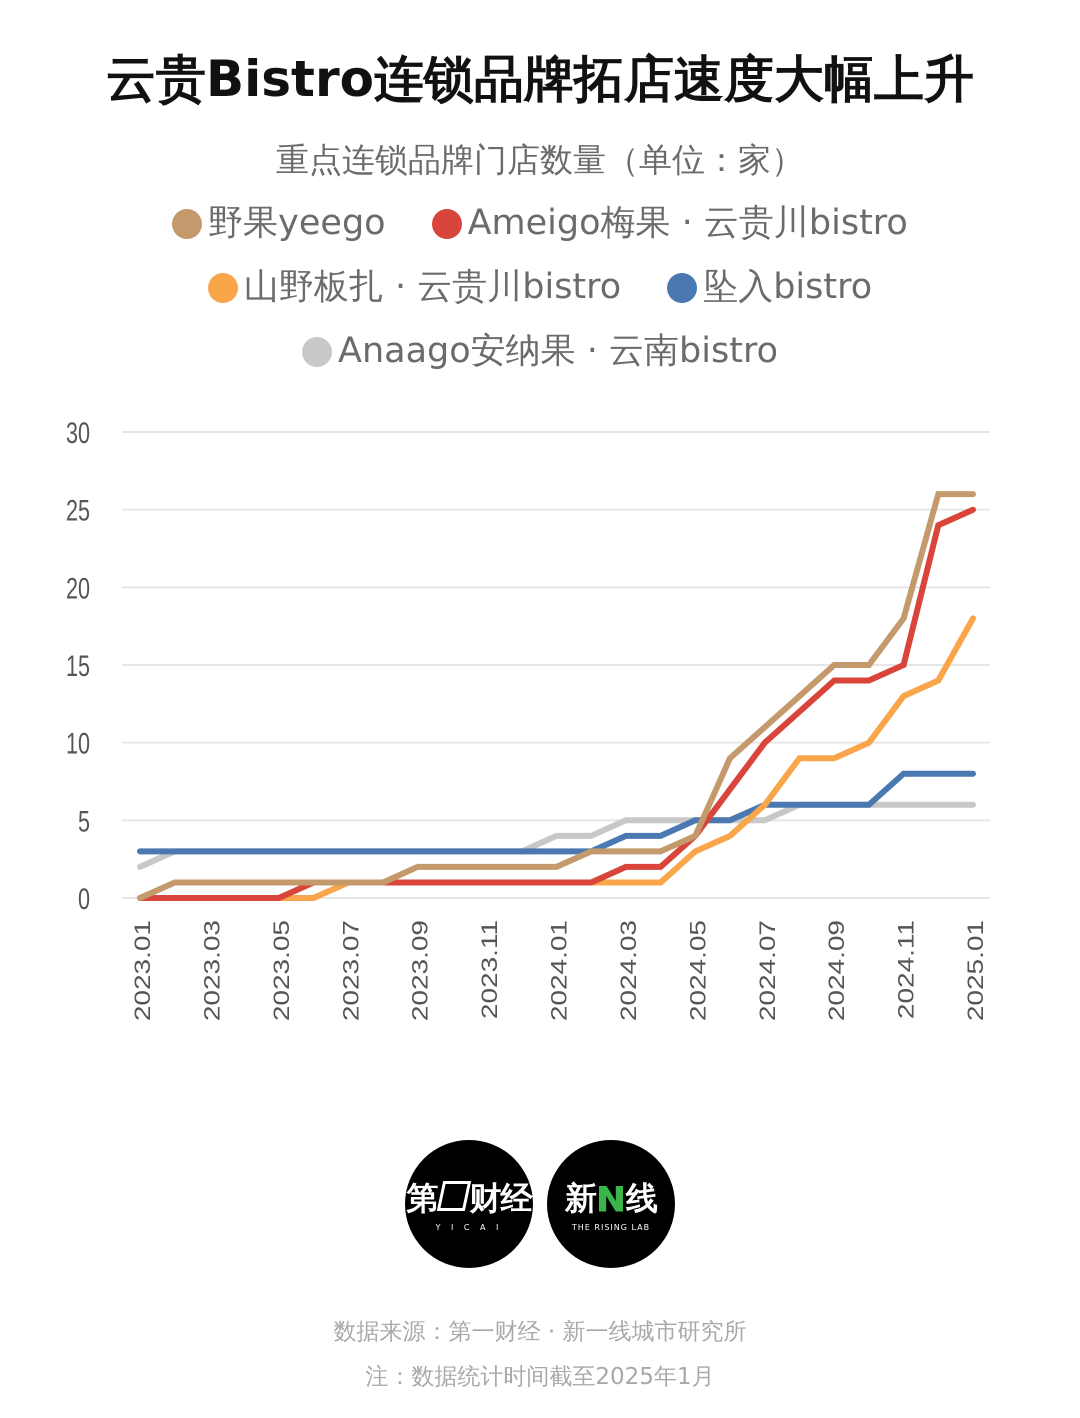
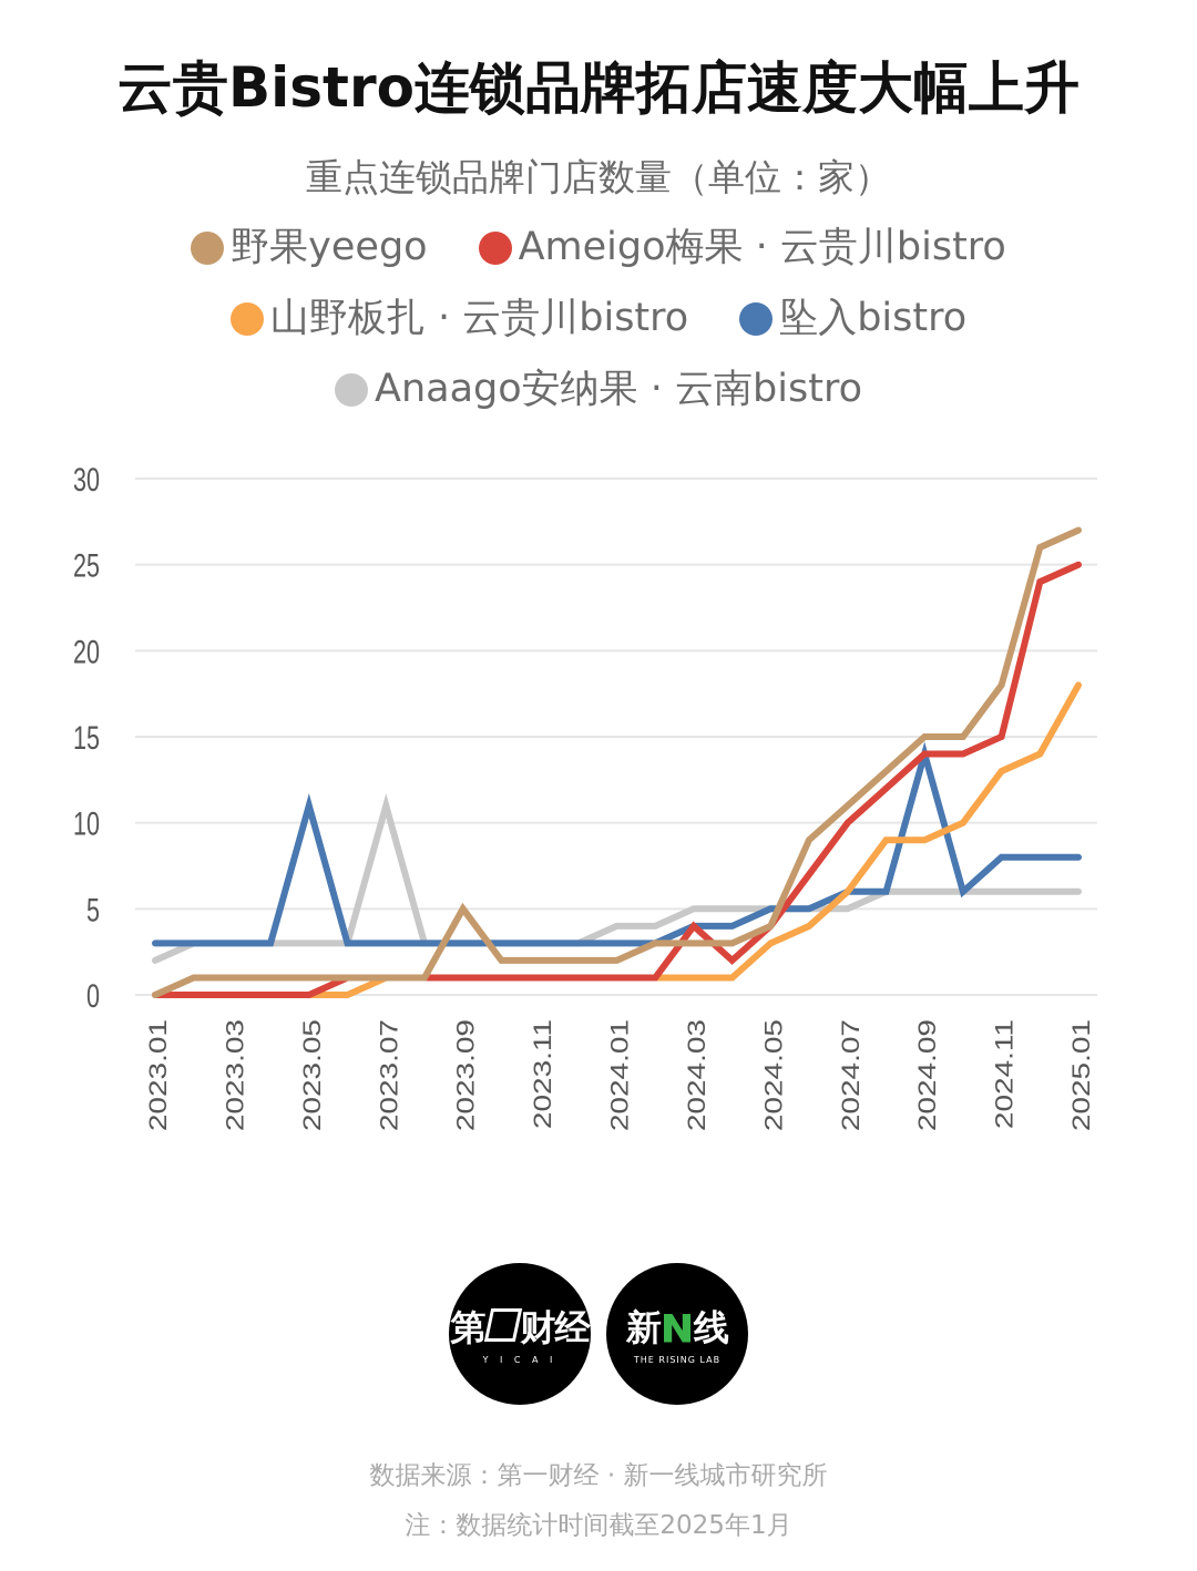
坠入bistro/2023.05: 3 -> 11
Anaago安纳果 · 云南bistro/2023.07: 3 -> 11
野果yeego/2023.09: 2 -> 5
Ameigo梅果 · 云贵川bistro/2024.03: 2 -> 4
坠入bistro/2024.09: 6 -> 14
野果yeego/2025.01: 26 -> 27
